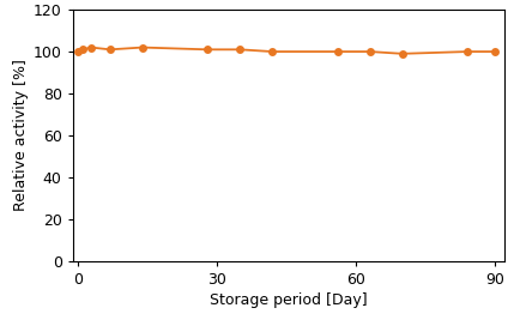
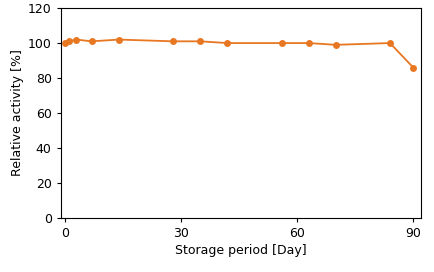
90: 100 -> 86
